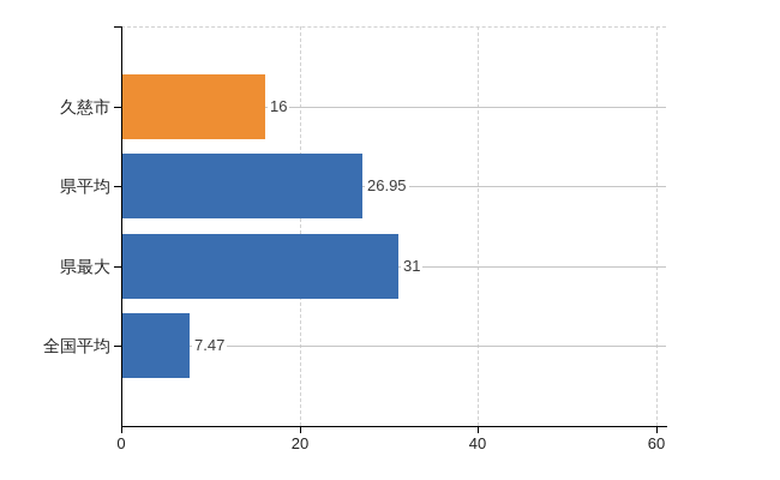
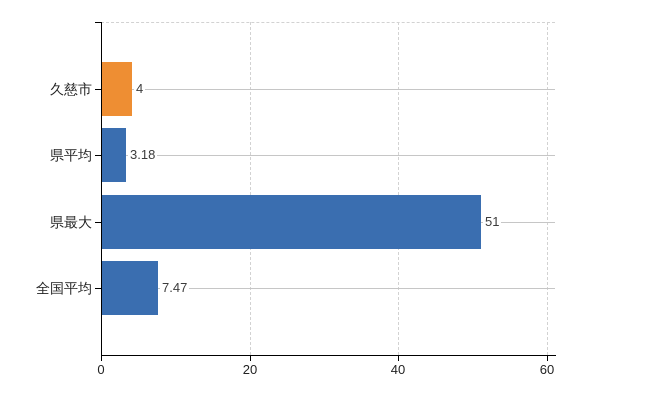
久慈市: 16 -> 4
県平均: 26.95 -> 3.18
県最大: 31 -> 51
